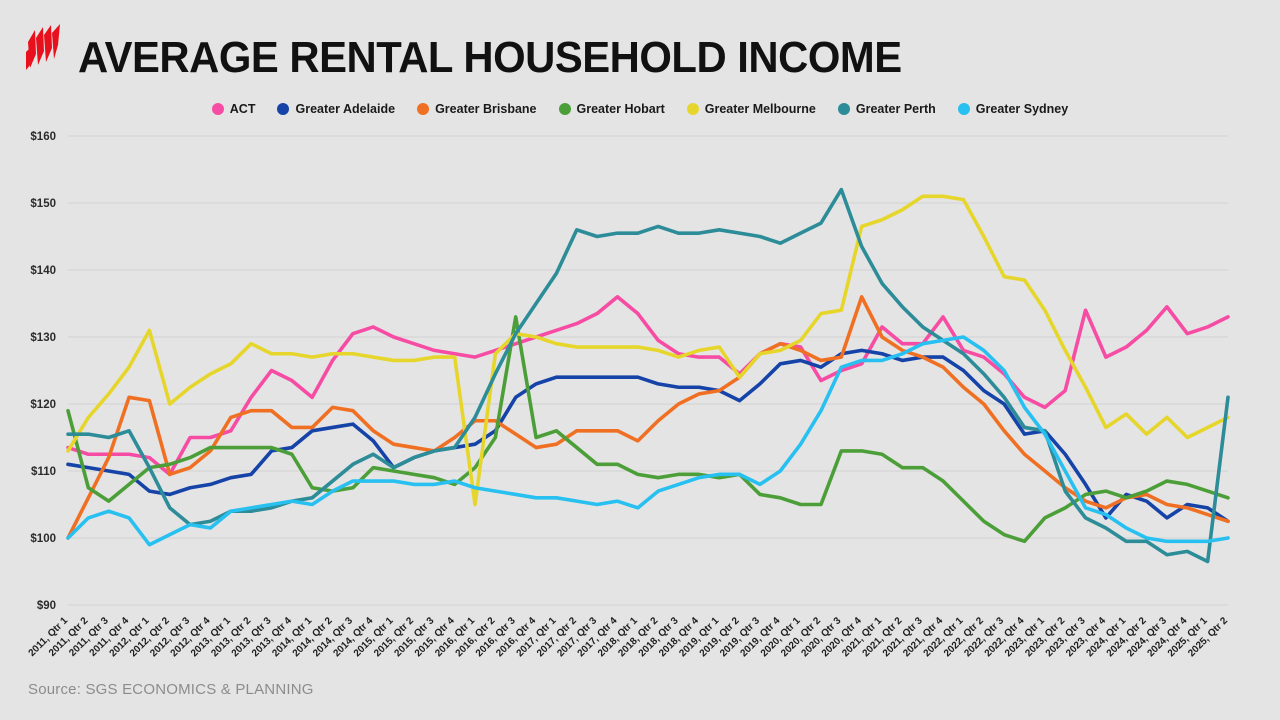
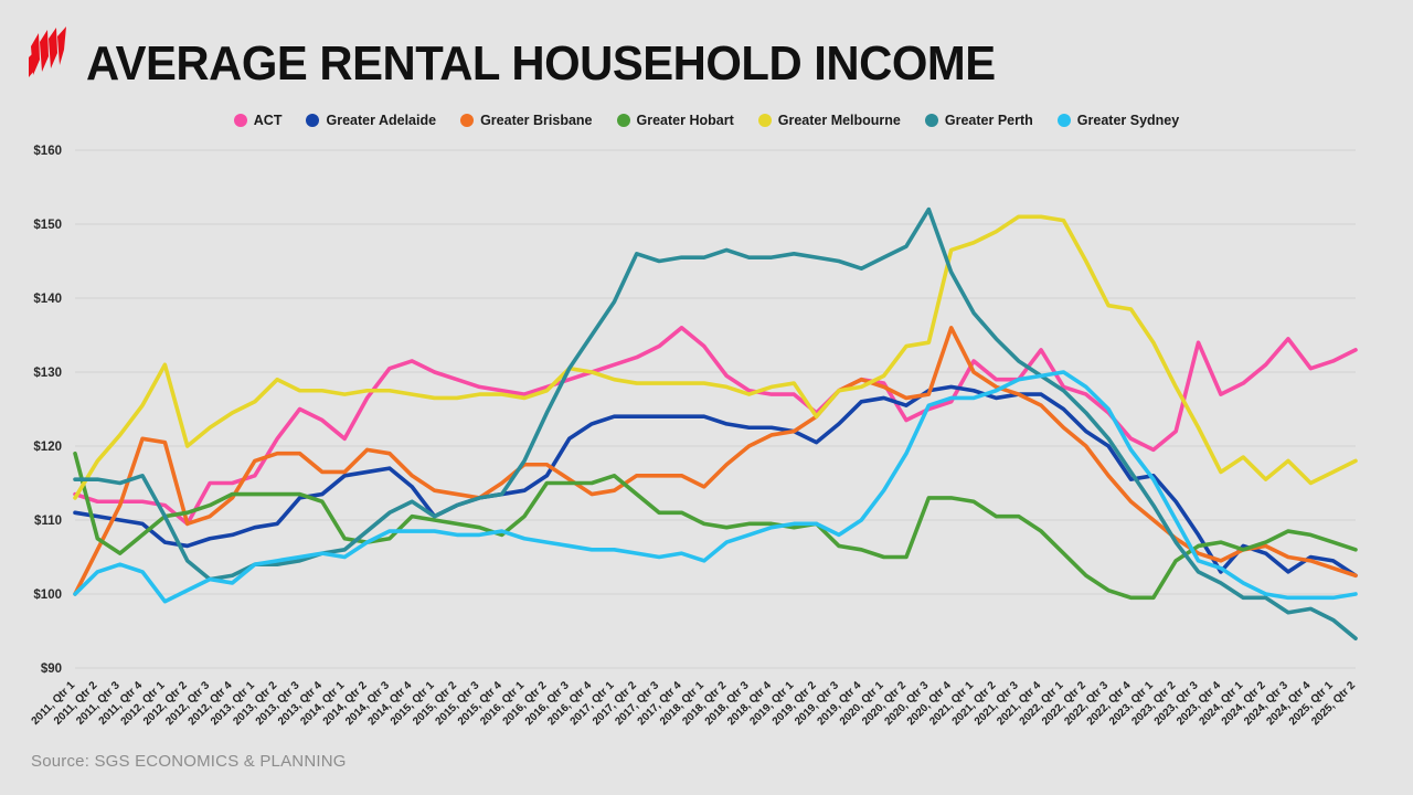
Greater Melbourne/2016, Qtr 1: $105 -> $126
Greater Hobart/2016, Qtr 3: $133 -> $115
Greater Hobart/2023, Qtr 1: $103 -> $100
Greater Perth/2023, Qtr 1: $116 -> $112
Greater Perth/2025, Qtr 2: $121 -> $94
